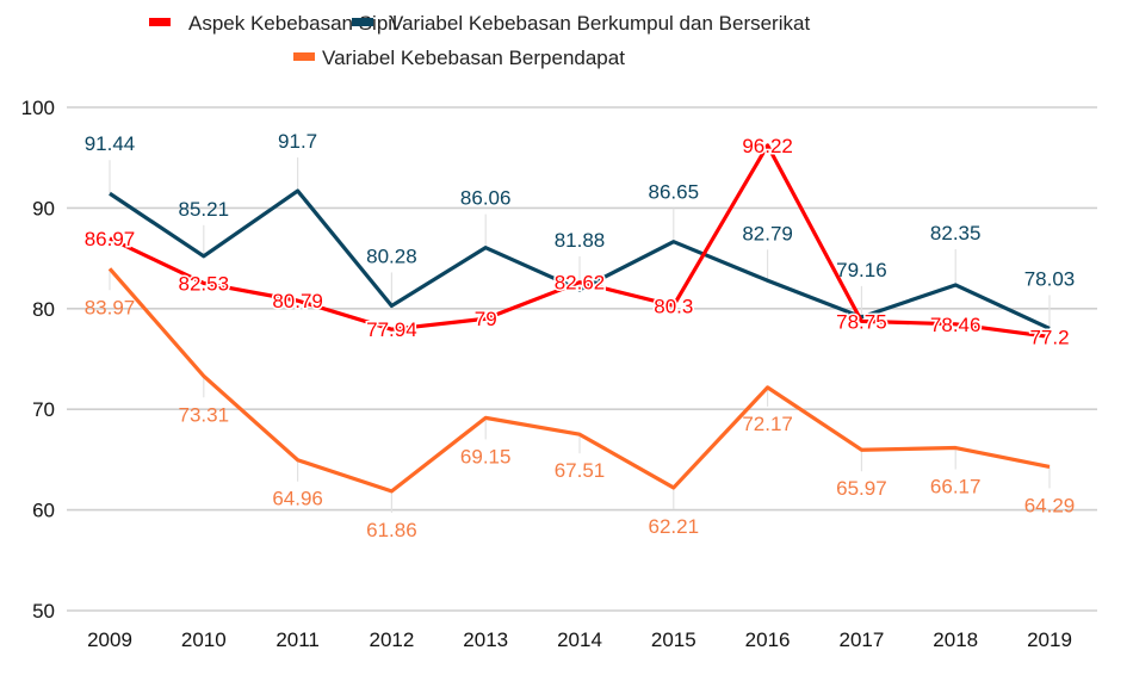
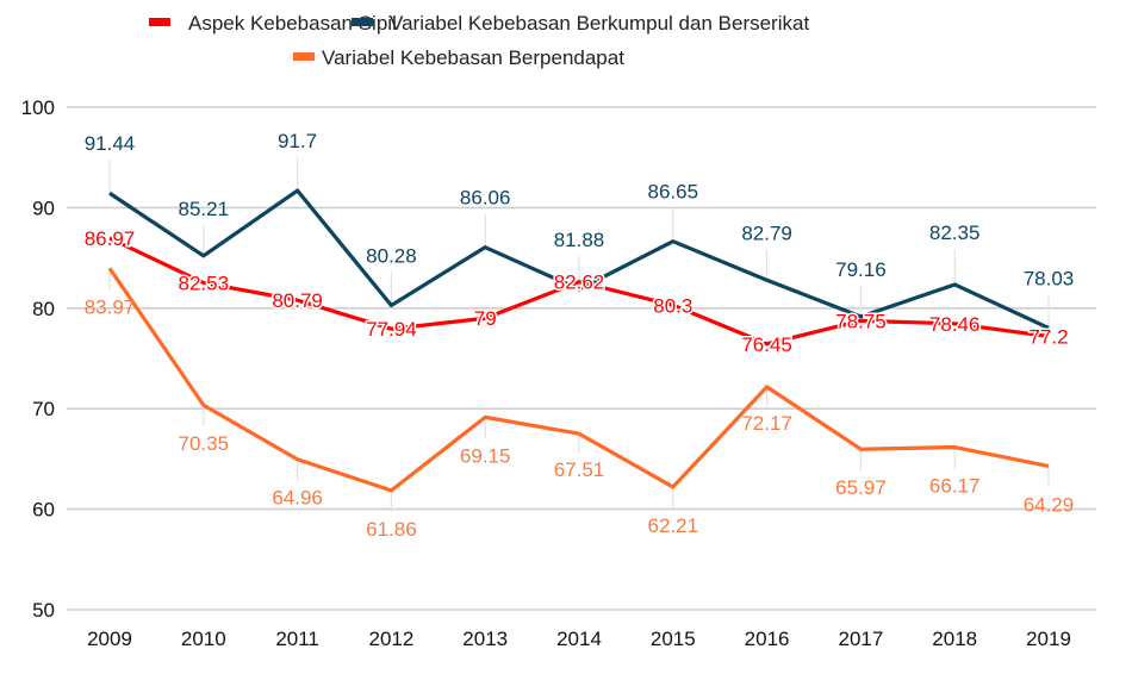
Variabel Kebebasan Berpendapat/2010: 73.31 -> 70.35
Aspek Kebebasan Sipil/2016: 96.22 -> 76.45
